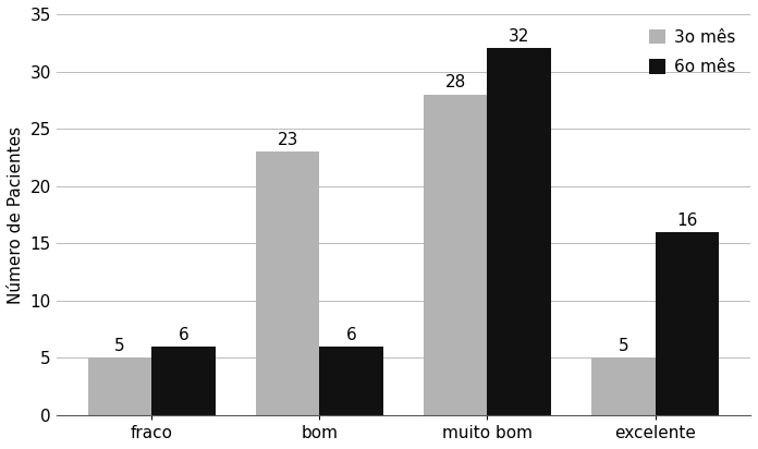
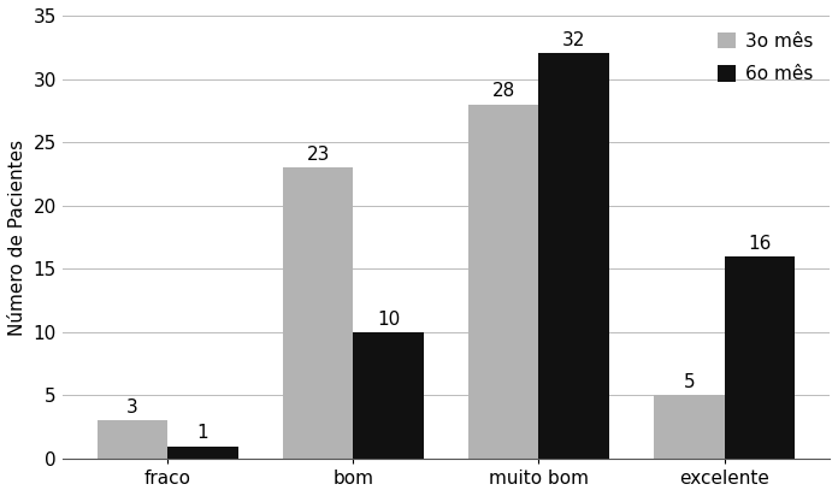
3o mês/fraco: 5 -> 3
6o mês/fraco: 6 -> 1
6o mês/bom: 6 -> 10
